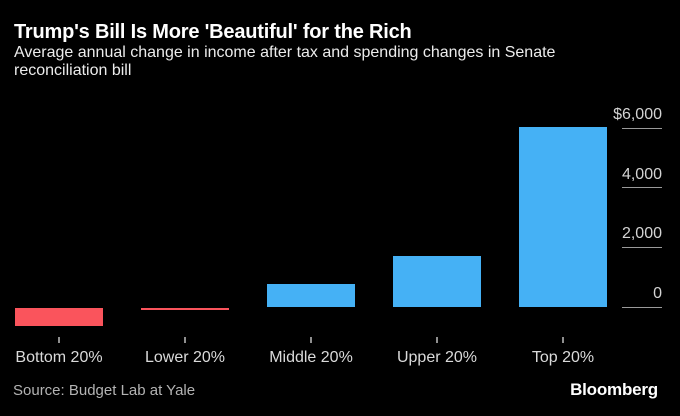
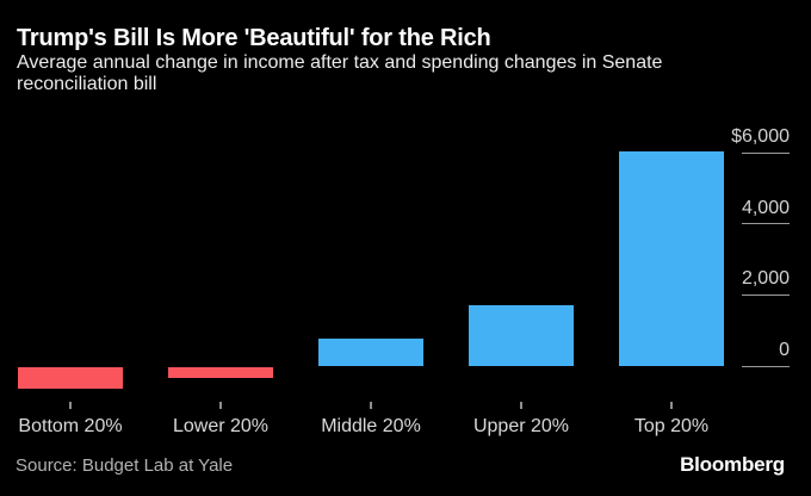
Lower 20%: -$100 -> -$300
